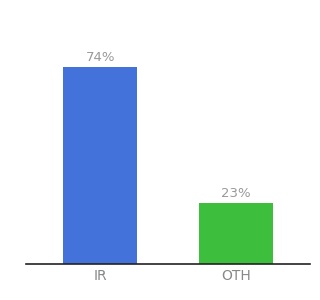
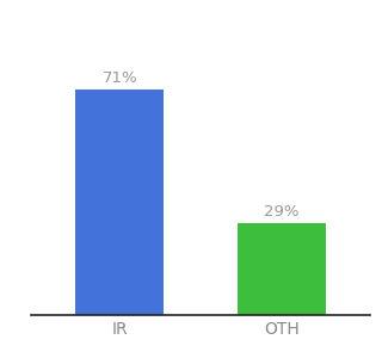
IR: 74% -> 71%
OTH: 23% -> 29%
